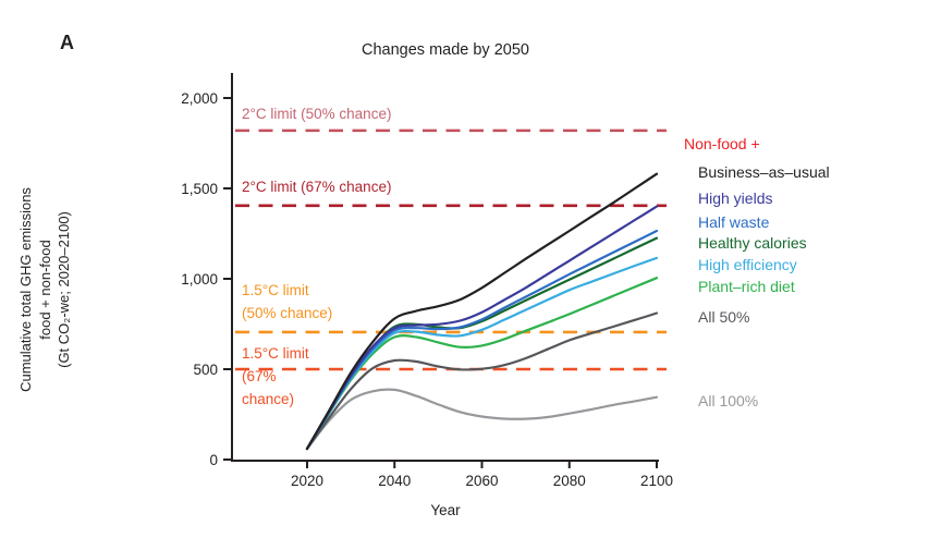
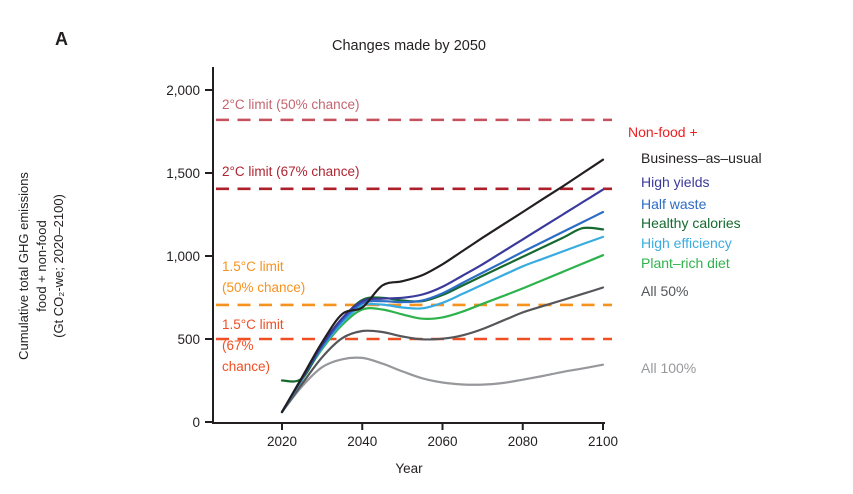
Healthy calories/2020: 60 -> 250
Business–as–usual/2040: 780 -> 690
Healthy calories/2100: 1220 -> 1160
